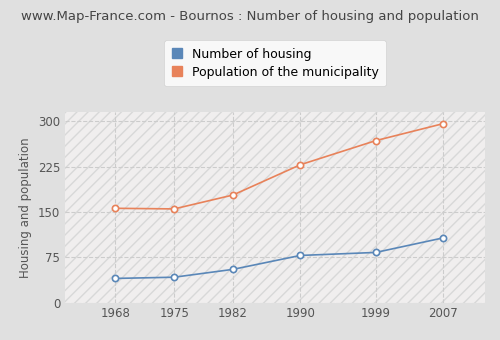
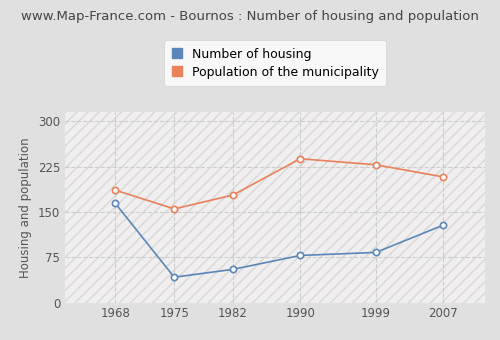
Number of housing/1968: 40 -> 164
Population of the municipality/1968: 156 -> 186
Population of the municipality/1990: 228 -> 238
Population of the municipality/1999: 268 -> 228
Number of housing/2007: 107 -> 128
Population of the municipality/2007: 296 -> 208
